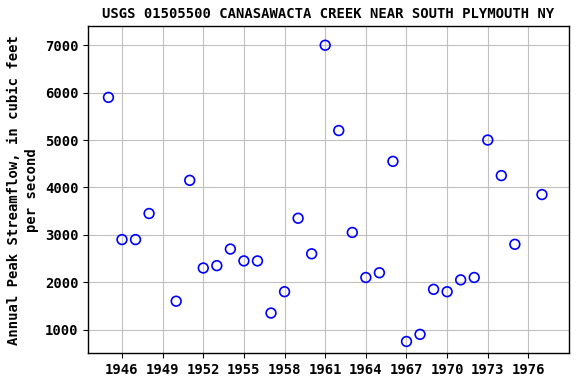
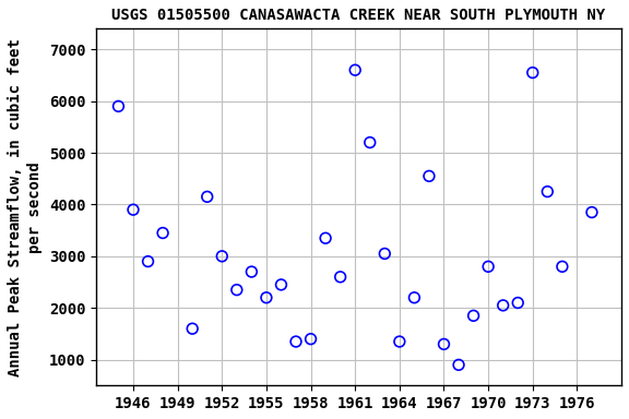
1946: 2900 -> 3900
1952: 2300 -> 3000
1955: 2450 -> 2200
1958: 1800 -> 1400
1961: 7000 -> 6600
1964: 2100 -> 1350
1967: 750 -> 1300
1970: 1800 -> 2800
1973: 5000 -> 6550
